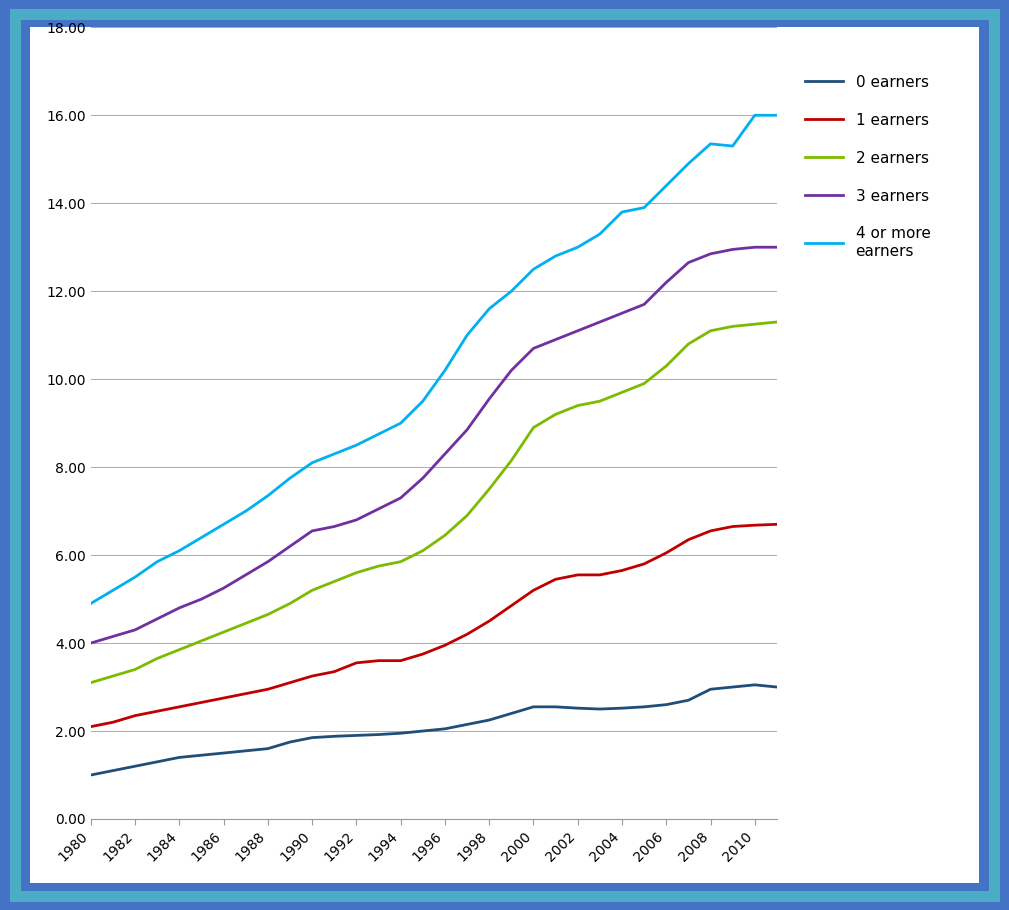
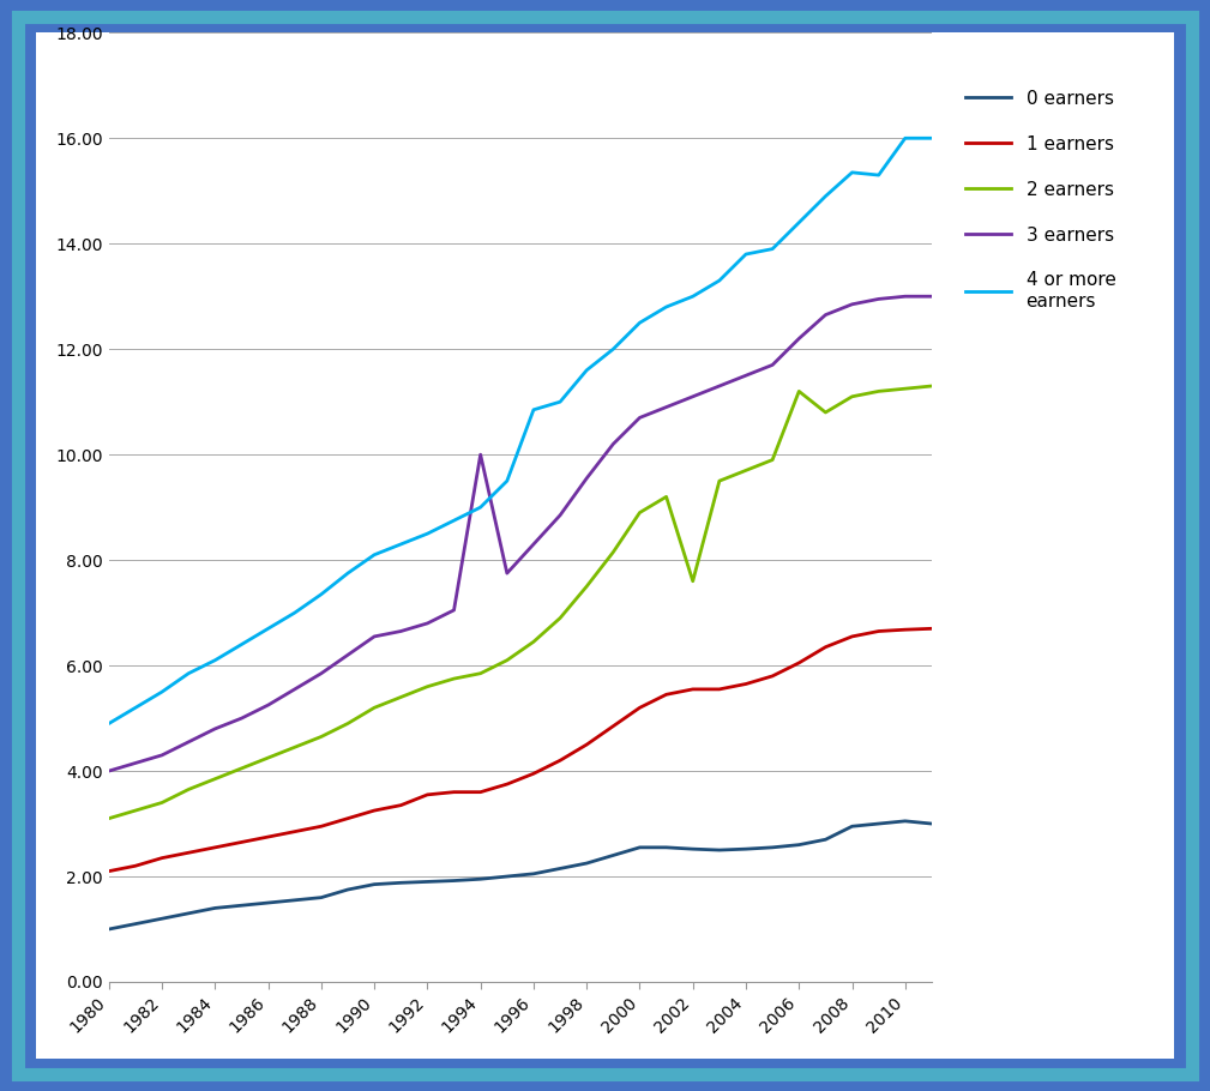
3 earners/1994: 7.30 -> 10.00
4 or more earners/1996: 10.20 -> 10.85
2 earners/2002: 9.40 -> 7.60
2 earners/2006: 10.30 -> 11.20
